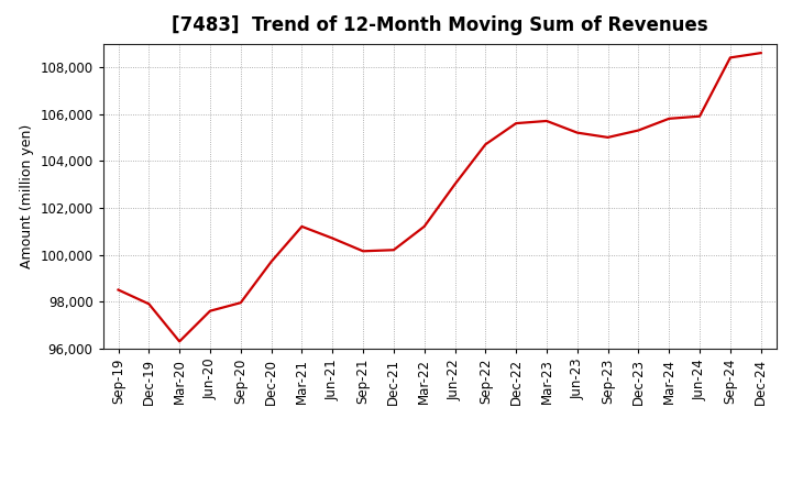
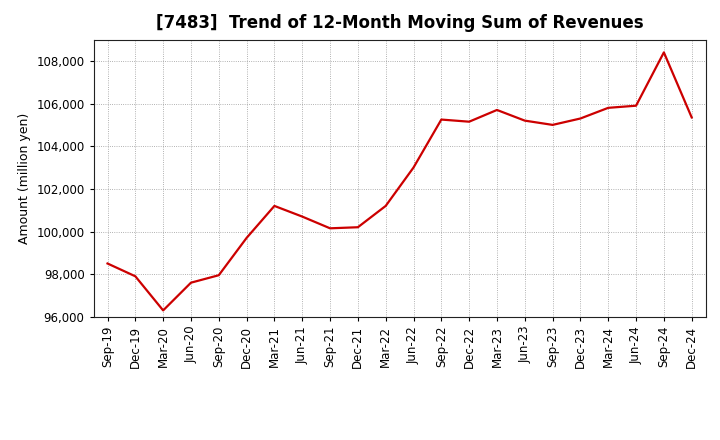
Sep-22: 104,700 -> 105,250
Dec-22: 105,600 -> 105,150
Dec-24: 108,600 -> 105,350
